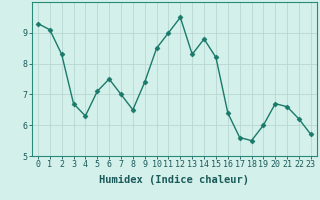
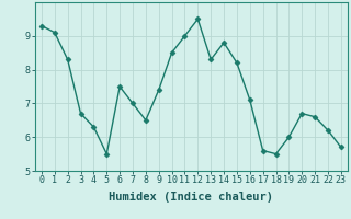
5: 7.1 -> 5.5
16: 6.4 -> 7.1
